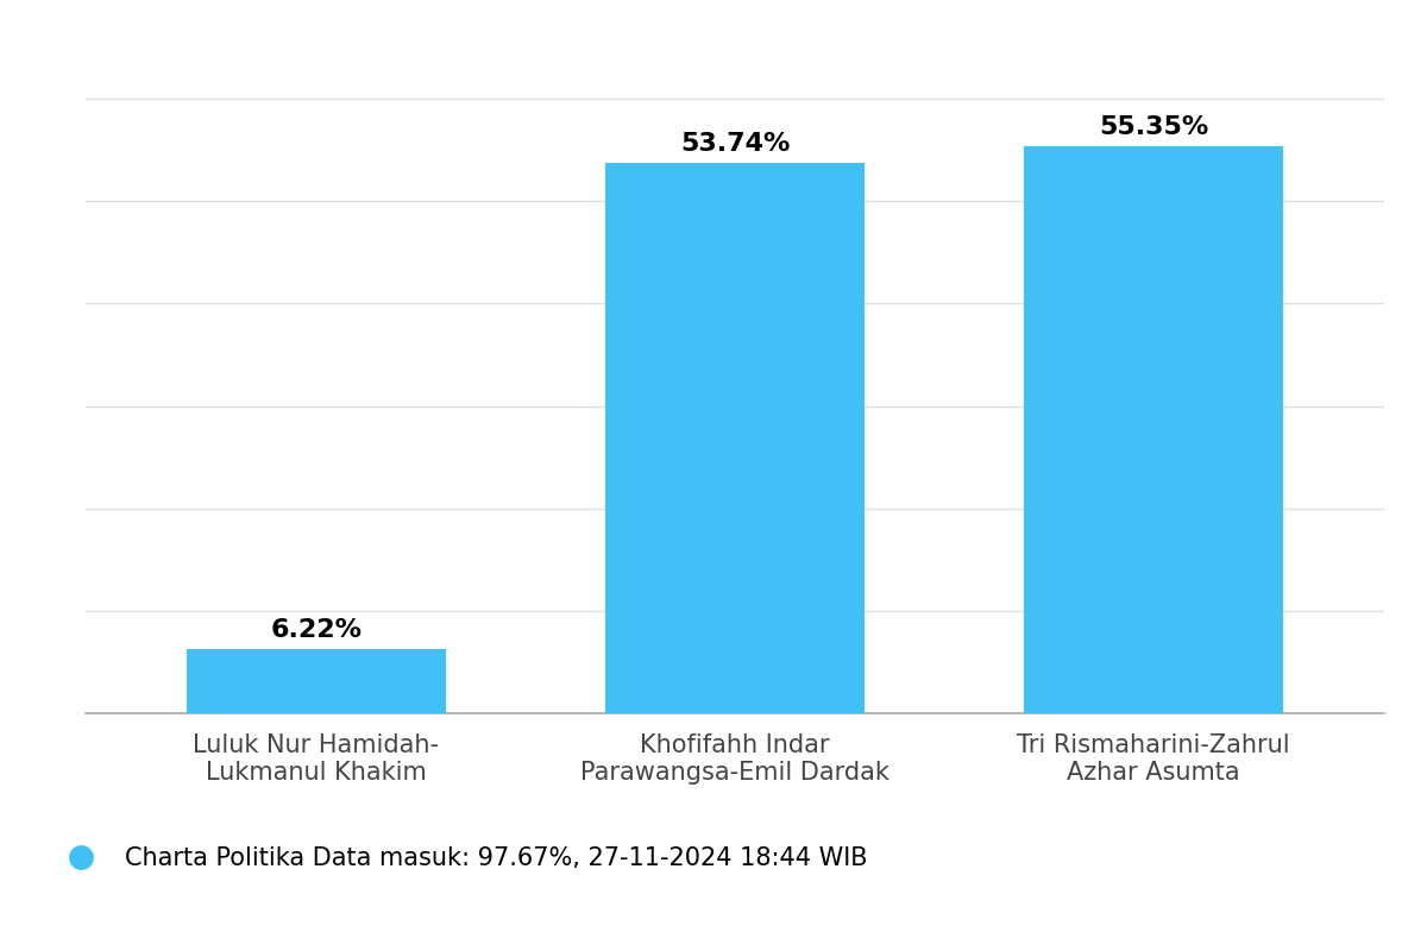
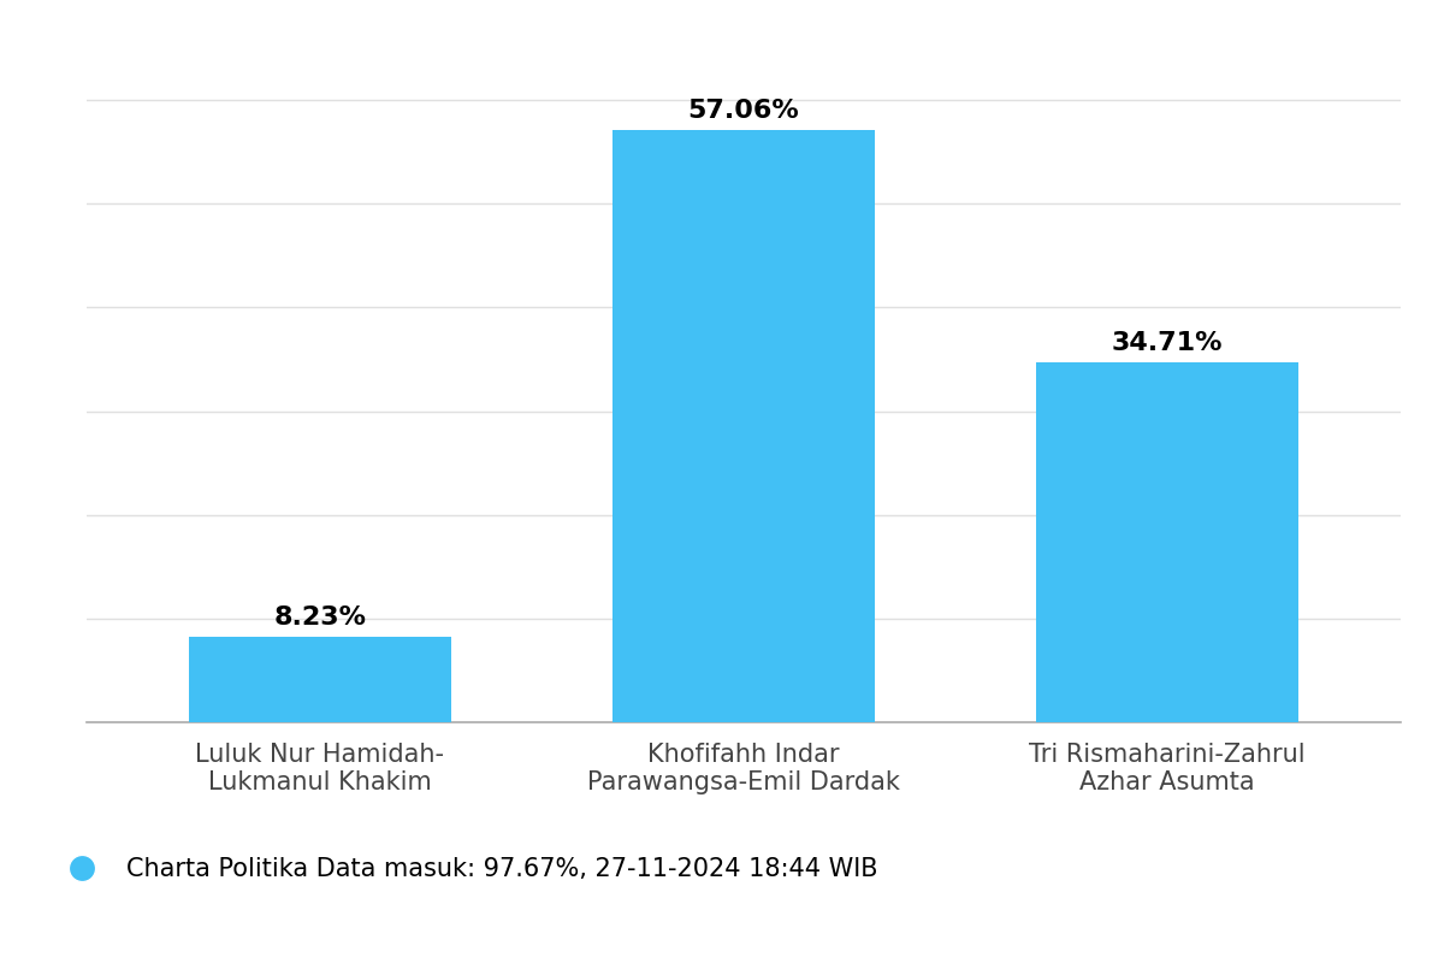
Luluk Nur Hamidah- Lukmanul Khakim: 6.22% -> 8.23%
Khofifahh Indar Parawangsa-Emil Dardak: 53.74% -> 57.06%
Tri Rismaharini-Zahrul Azhar Asumta: 55.35% -> 34.71%
